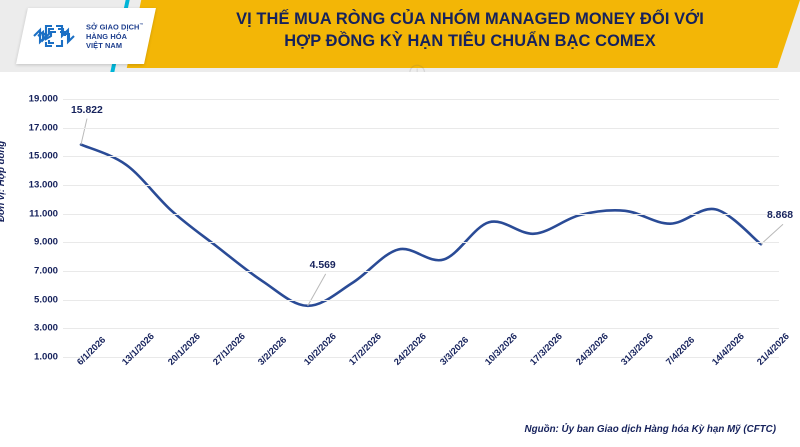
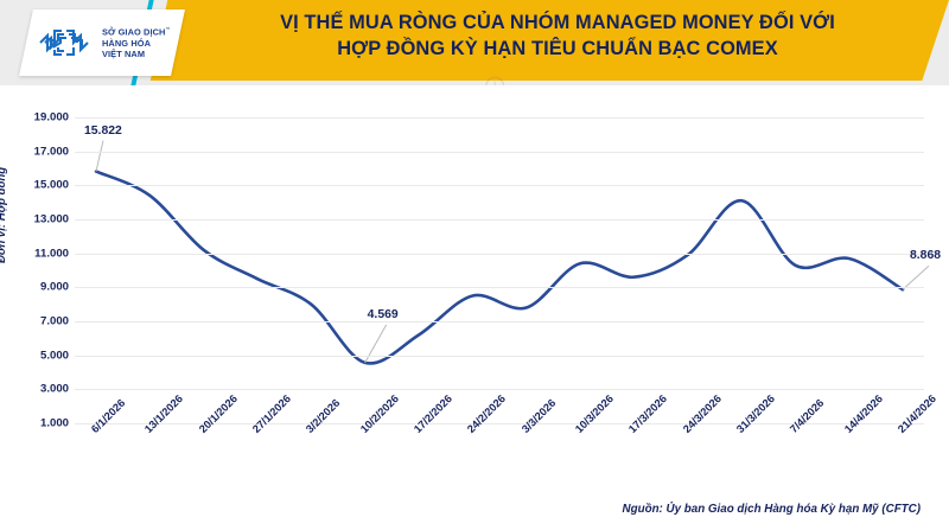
27/1/2026: 8700 -> 9500
3/2/2026: 6300 -> 8000
31/3/2026: 11200 -> 14100
14/4/2026: 11300 -> 10700
